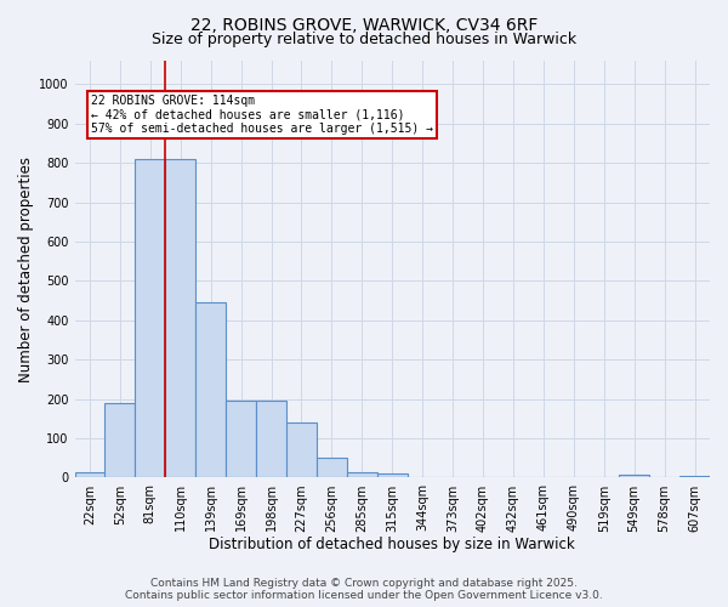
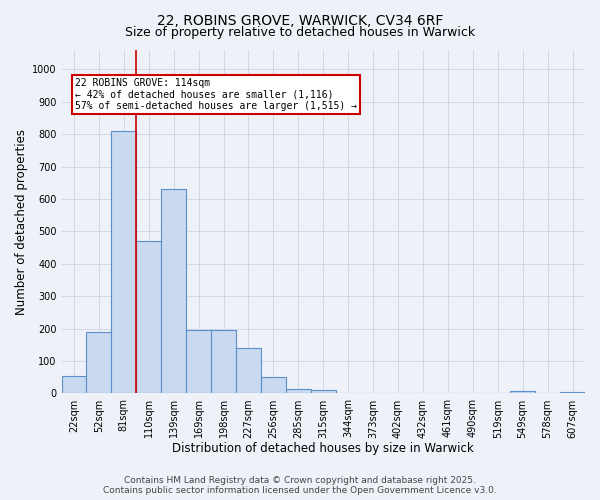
22sqm: 15 -> 55
110sqm: 810 -> 470
139sqm: 445 -> 630
